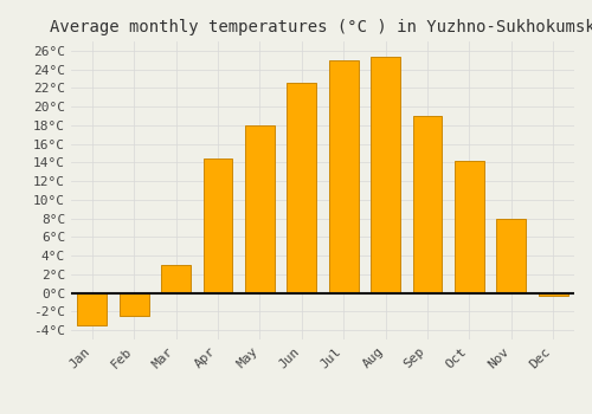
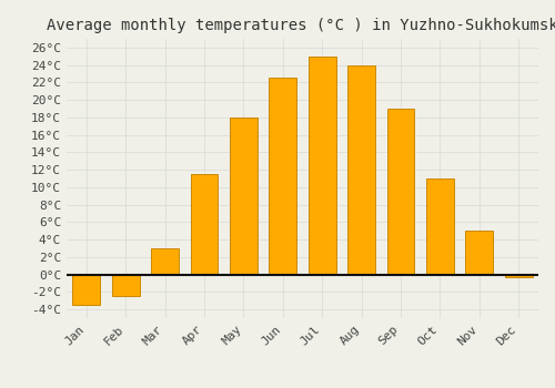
Apr: 14.4°C -> 11.5°C
Aug: 25.4°C -> 24.0°C
Oct: 14.2°C -> 11.0°C
Nov: 8.0°C -> 5.0°C
